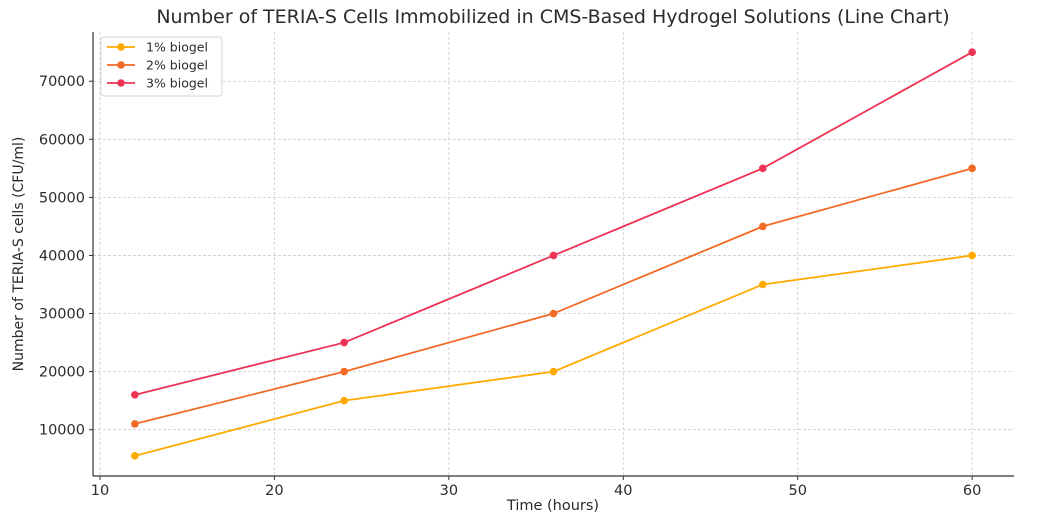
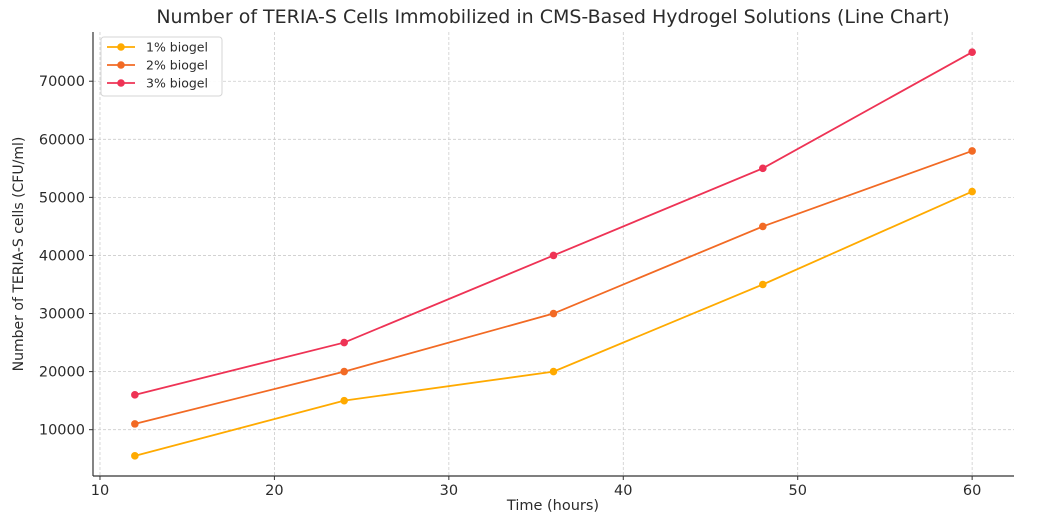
1% biogel/60: 40000 -> 51000
2% biogel/60: 55000 -> 58000
